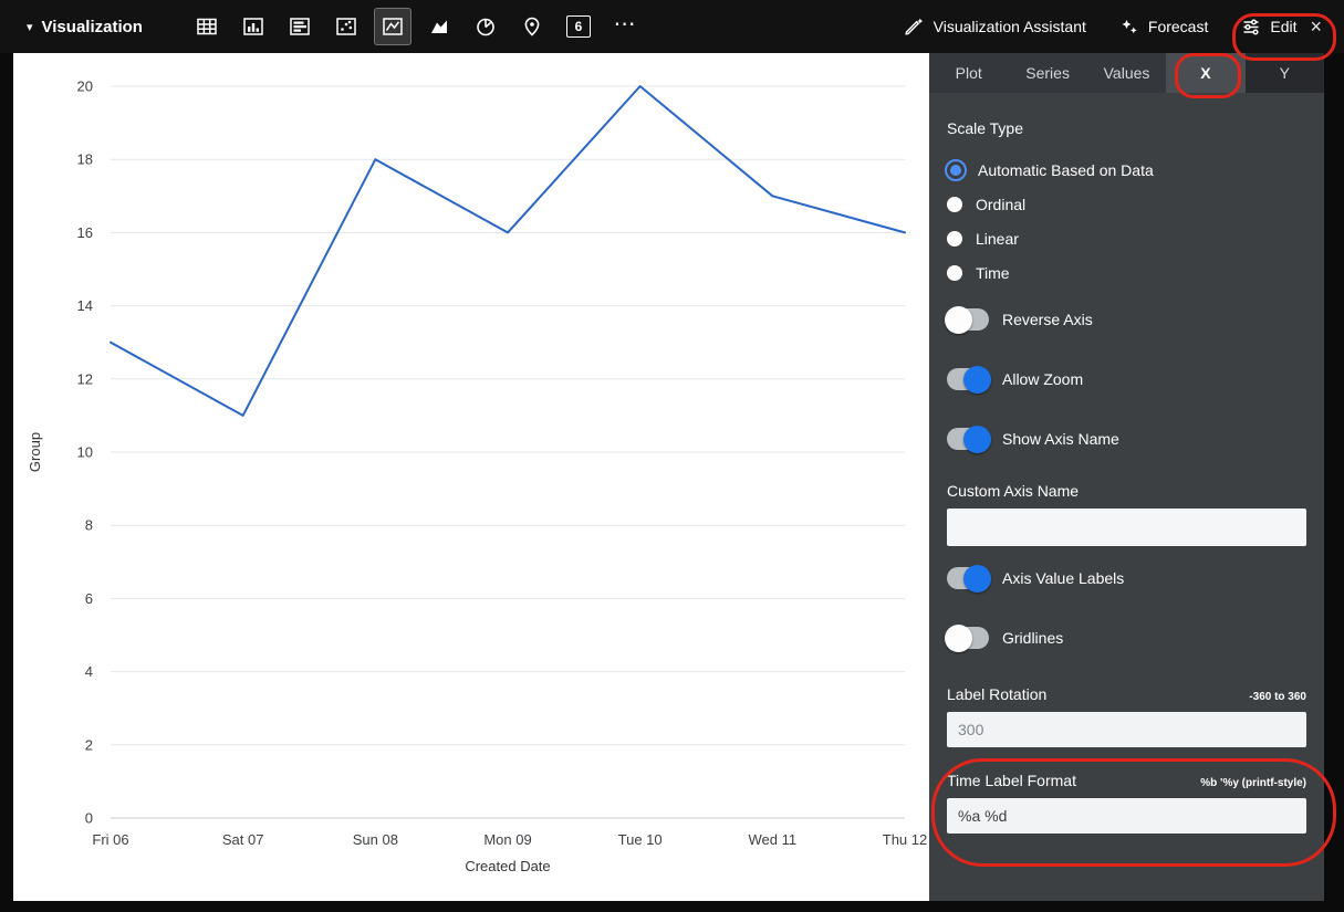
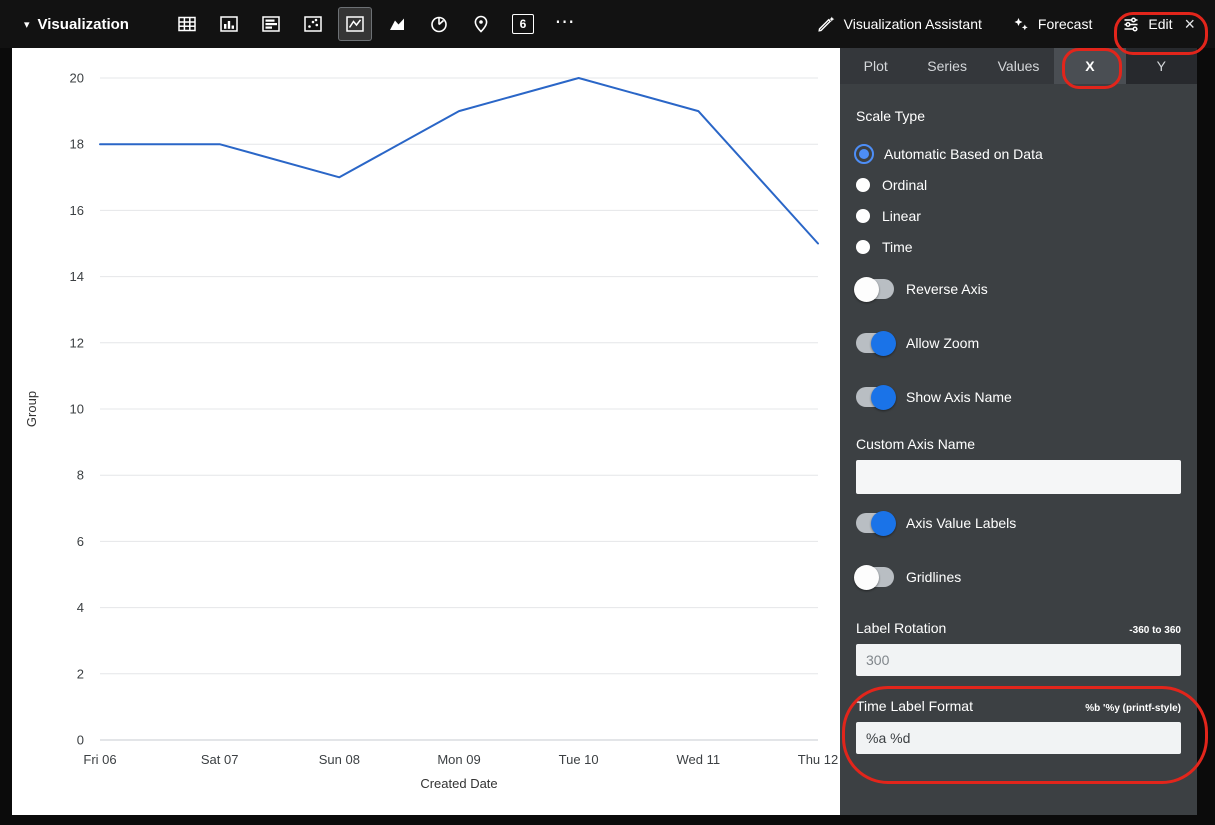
Fri 06: 13 -> 18
Sat 07: 11 -> 18
Sun 08: 18 -> 17
Mon 09: 16 -> 19
Wed 11: 17 -> 19
Thu 12: 16 -> 15
